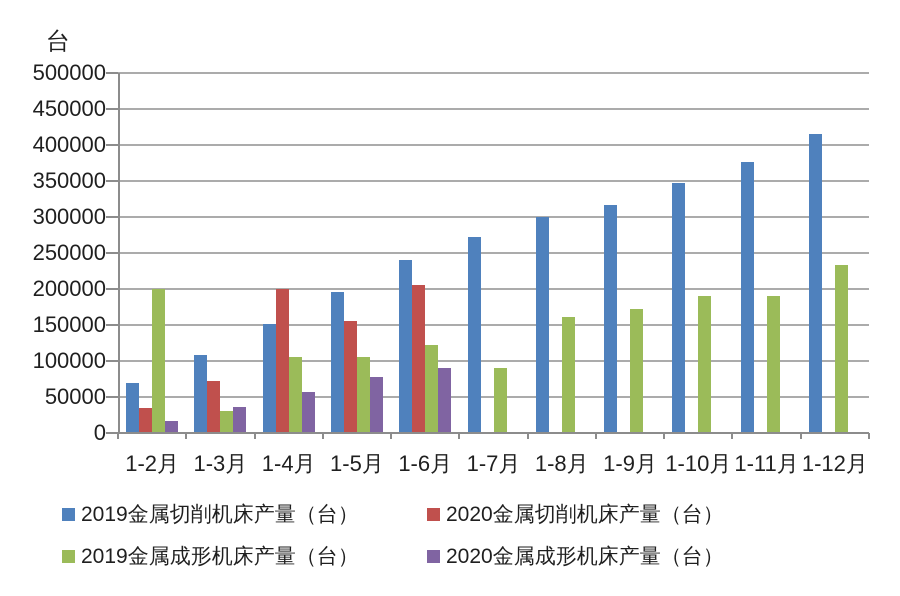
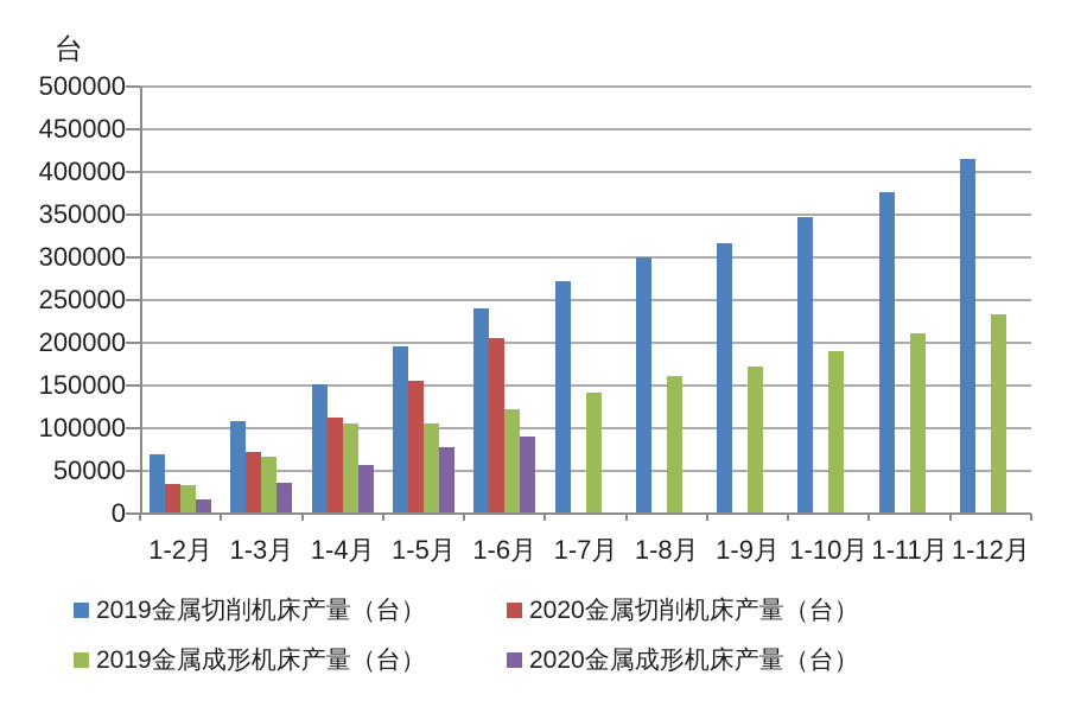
2019金属成形机床产量（台）/1-2月: 200000 -> 30000
2019金属成形机床产量（台）/1-3月: 30000 -> 70000
2020金属切削机床产量（台）/1-4月: 200000 -> 110000
2019金属成形机床产量（台）/1-7月: 90000 -> 140000
2019金属成形机床产量（台）/1-11月: 190000 -> 210000
